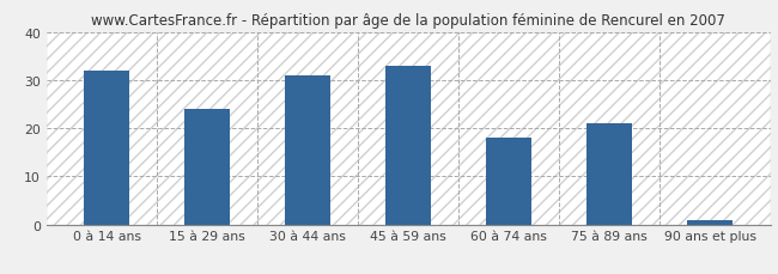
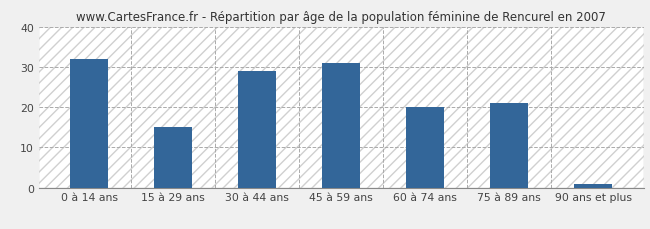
15 à 29 ans: 24 -> 15
30 à 44 ans: 31 -> 29
45 à 59 ans: 33 -> 31
60 à 74 ans: 18 -> 20
